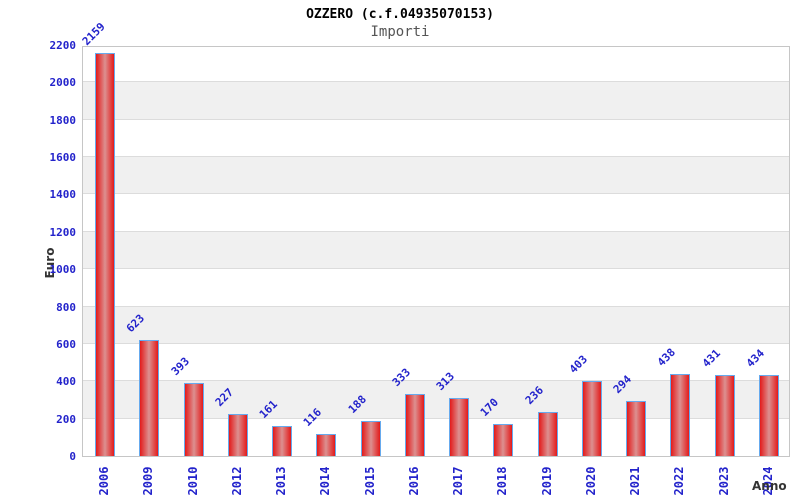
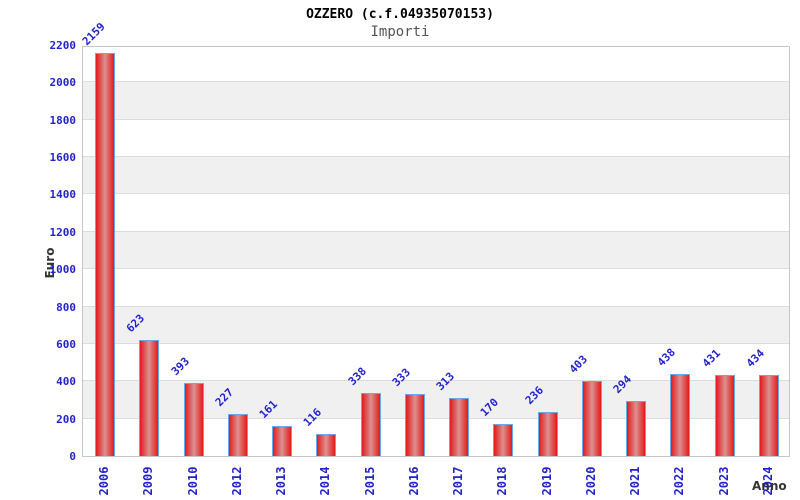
2015: 188 -> 338
